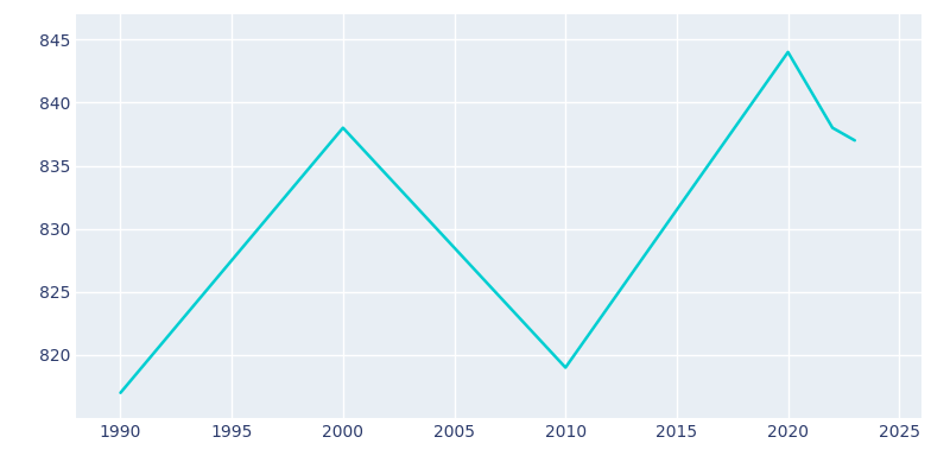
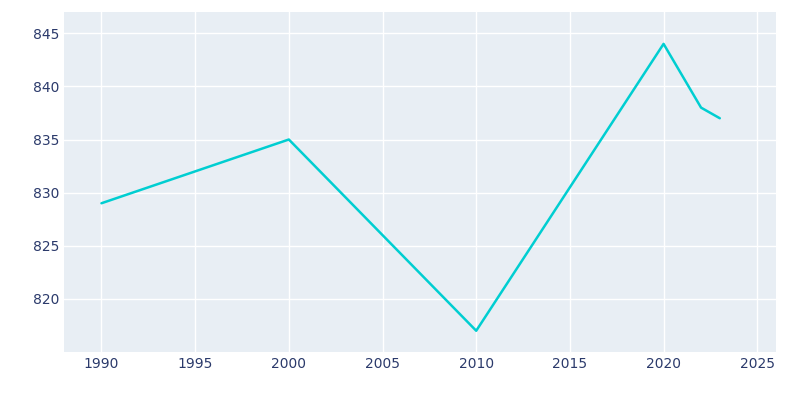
1990: 817 -> 829
2000: 838 -> 835
2010: 819 -> 817
